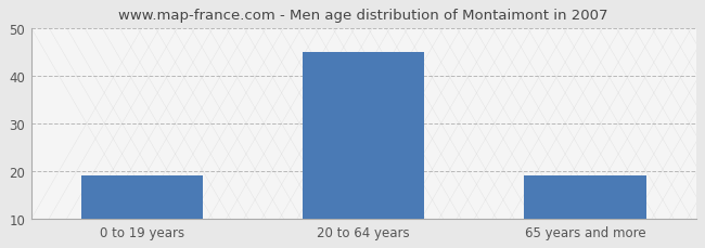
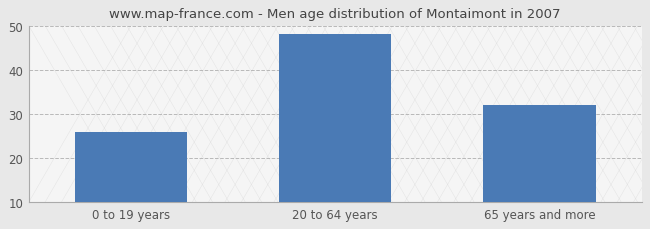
0 to 19 years: 19 -> 26
20 to 64 years: 45 -> 48
65 years and more: 19 -> 32
